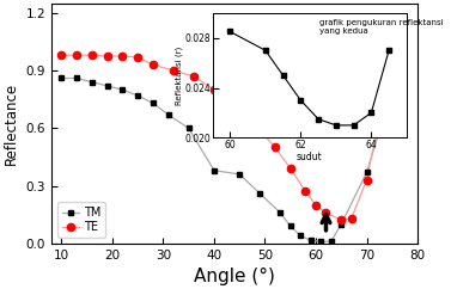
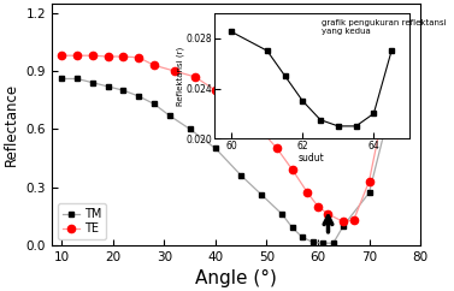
TM/40: 0.38 -> 0.50
TM/70: 0.37 -> 0.27
